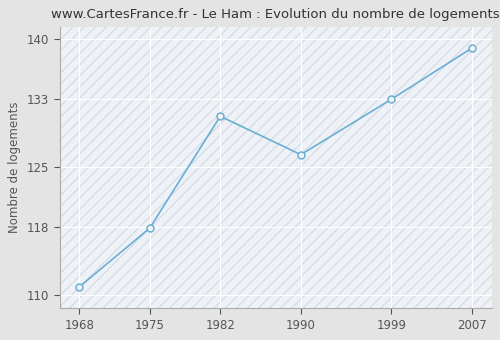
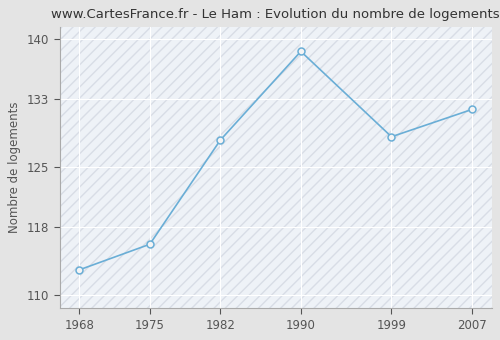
1968: 111.0 -> 113.0
1975: 117.9 -> 116.0
1982: 131.0 -> 128.2
1990: 126.5 -> 138.6
1999: 133.0 -> 128.6
2007: 139.0 -> 131.8
